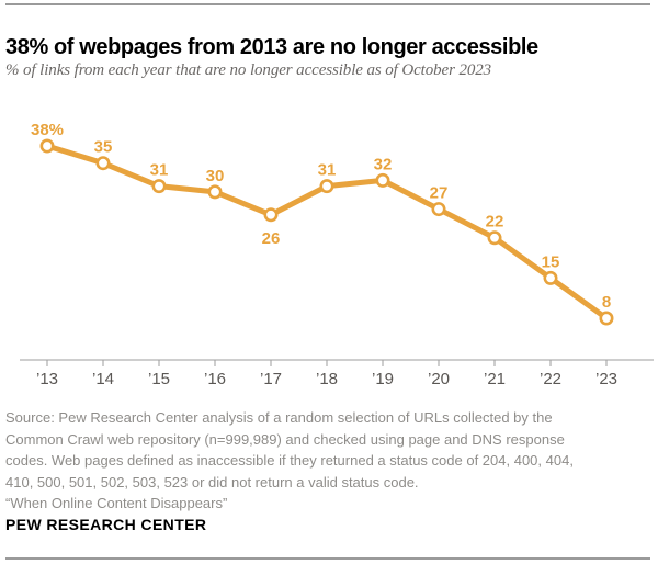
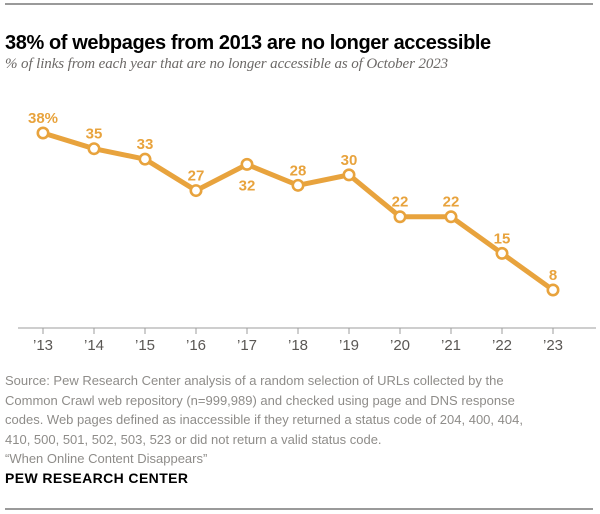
’15: 31 -> 33
’16: 30 -> 27
’17: 26 -> 32
’18: 31 -> 28
’19: 32 -> 30
’20: 27 -> 22
